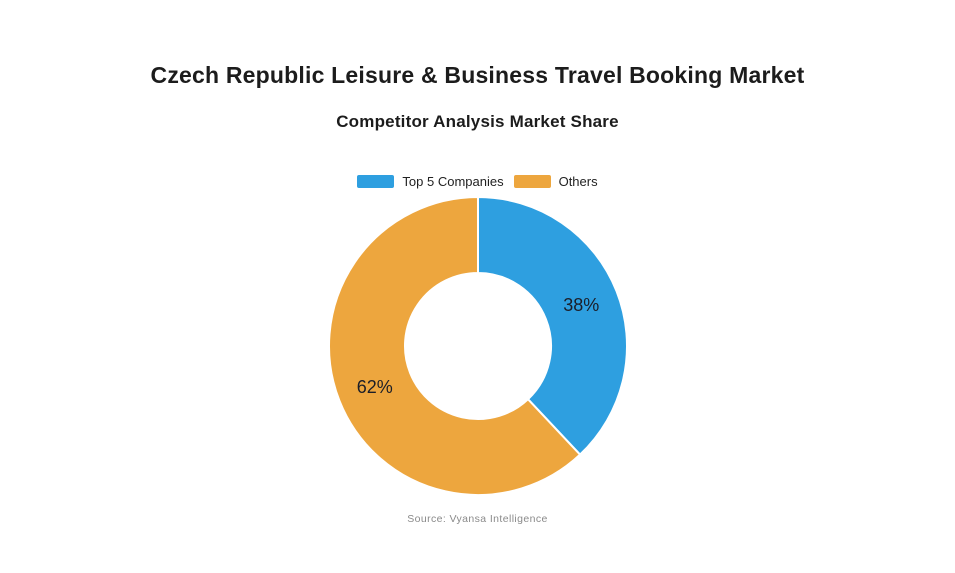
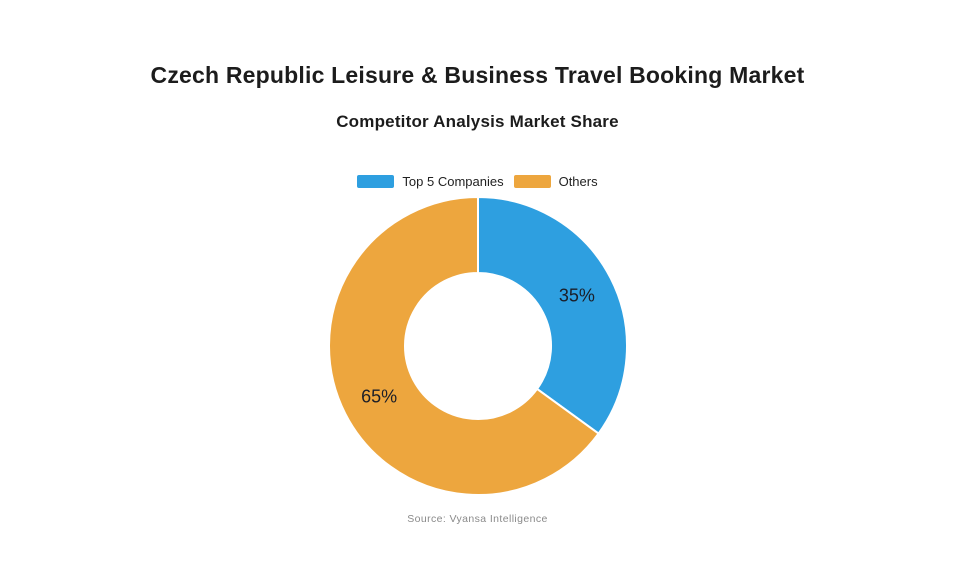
Top 5 Companies: 38% -> 35%
Others: 62% -> 65%
